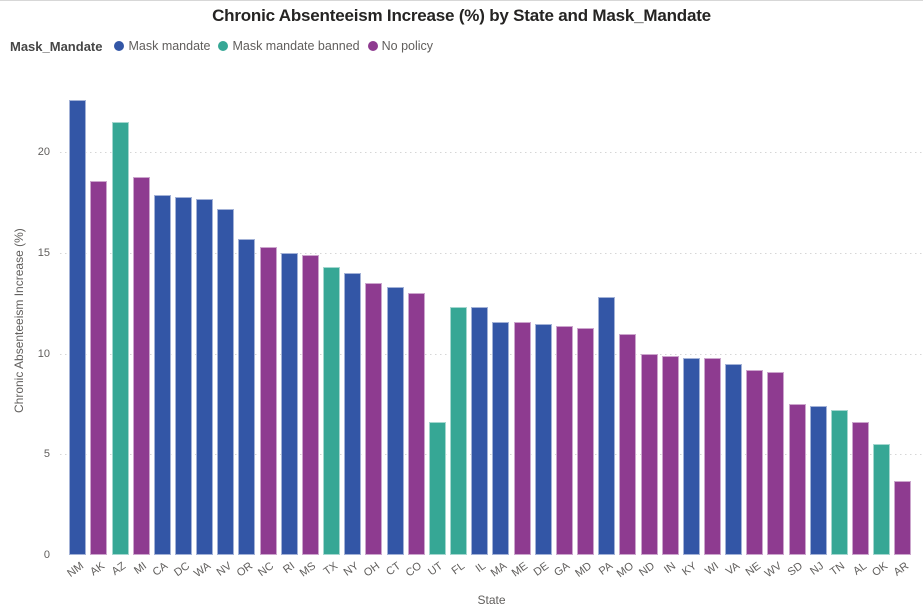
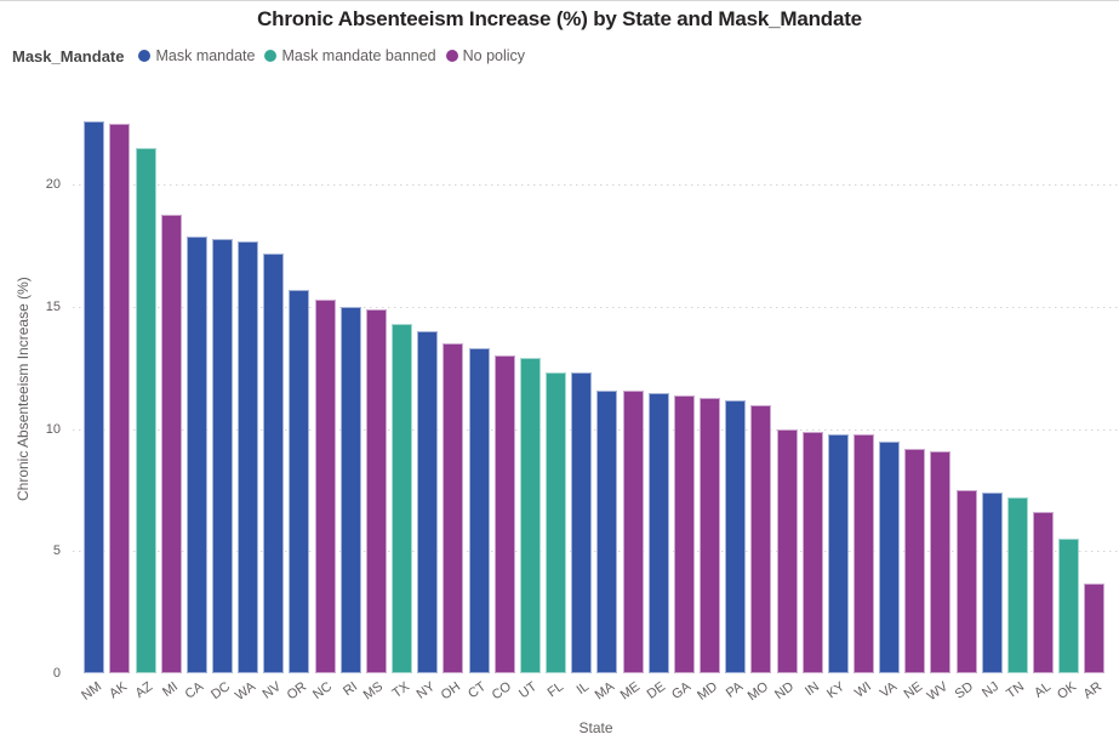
AK: 18.6 -> 22.5
UT: 6.6 -> 12.9
PA: 12.8 -> 11.2
